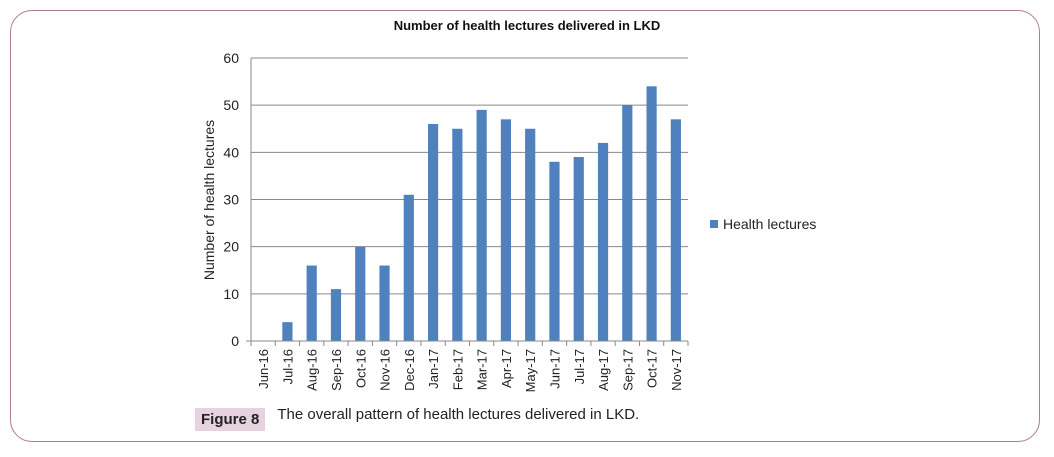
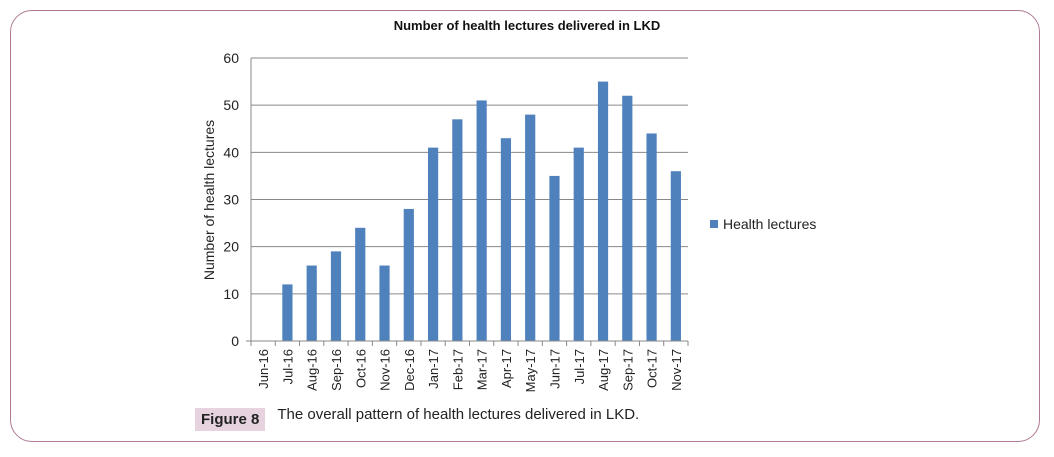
Jul-16: 4 -> 12
Sep-16: 11 -> 19
Oct-16: 20 -> 24
Dec-16: 31 -> 28
Jan-17: 46 -> 41
Feb-17: 45 -> 47
Mar-17: 49 -> 51
Apr-17: 47 -> 43
May-17: 45 -> 48
Jun-17: 38 -> 35
Jul-17: 39 -> 41
Aug-17: 42 -> 55
Sep-17: 50 -> 52
Oct-17: 54 -> 44
Nov-17: 47 -> 36
